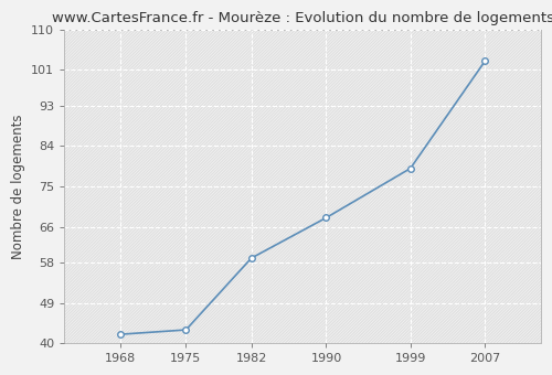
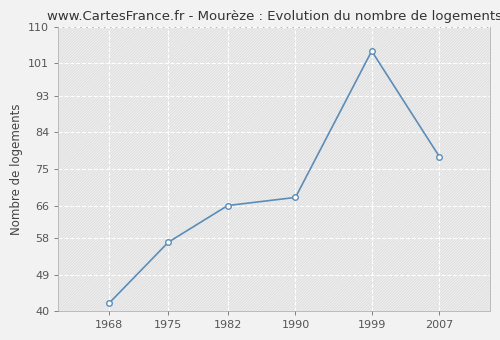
1975: 43 -> 57
1982: 59 -> 66
1999: 79 -> 104
2007: 103 -> 78
